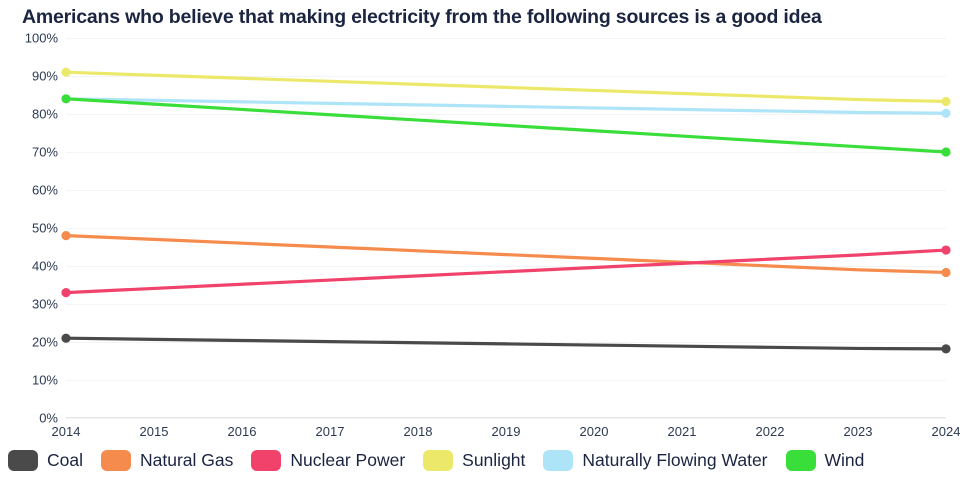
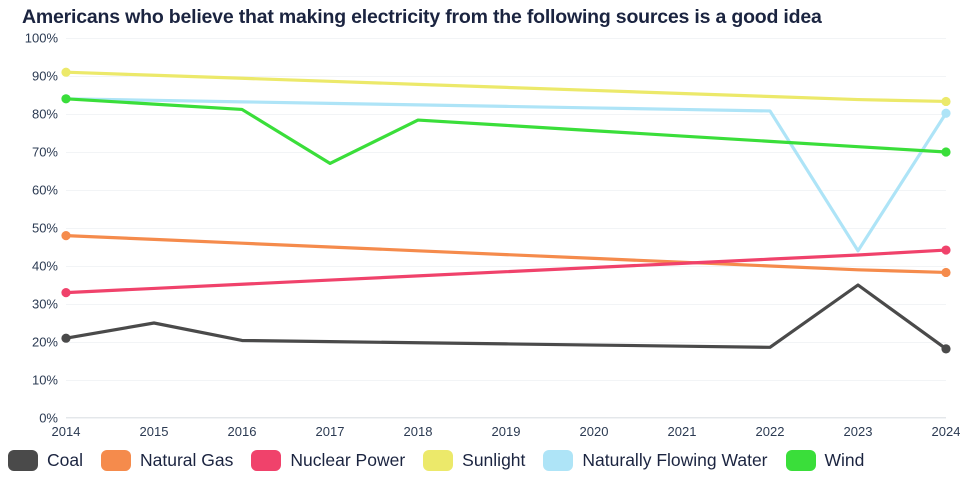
Coal/2015: 21% -> 25%
Wind/2017: 80% -> 67%
Coal/2023: 18% -> 35%
Naturally Flowing Water/2023: 80% -> 44%
